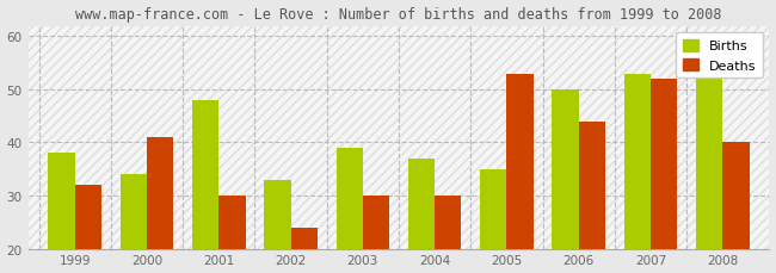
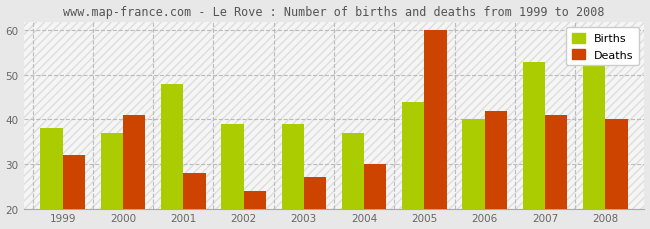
Births/2000: 34 -> 37
Deaths/2001: 30 -> 28
Births/2002: 33 -> 39
Deaths/2003: 30 -> 27
Births/2005: 35 -> 44
Deaths/2005: 53 -> 60
Births/2006: 50 -> 40
Deaths/2006: 44 -> 42
Deaths/2007: 52 -> 41
